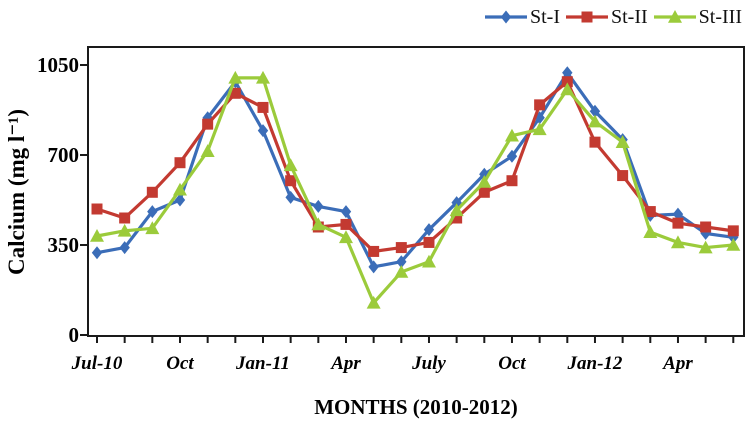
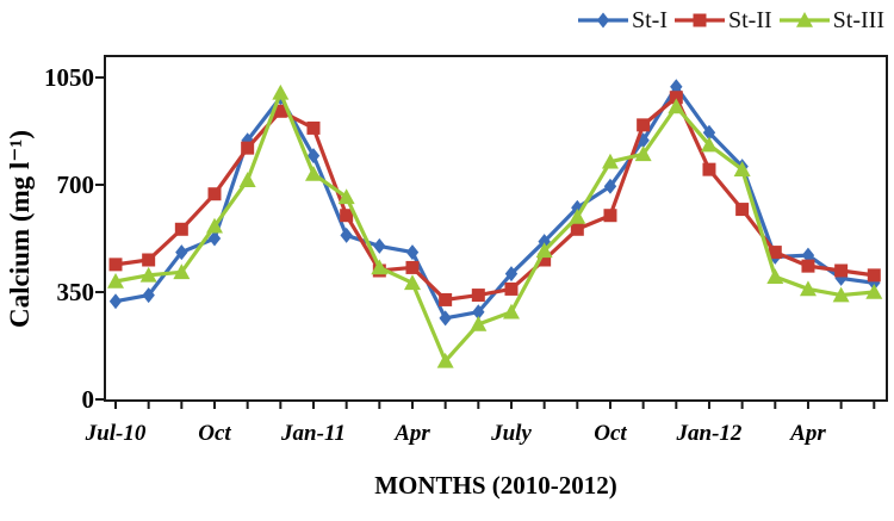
St-II/Jul-10: 490 -> 440
St-III/Jan-11: 1000 -> 740
